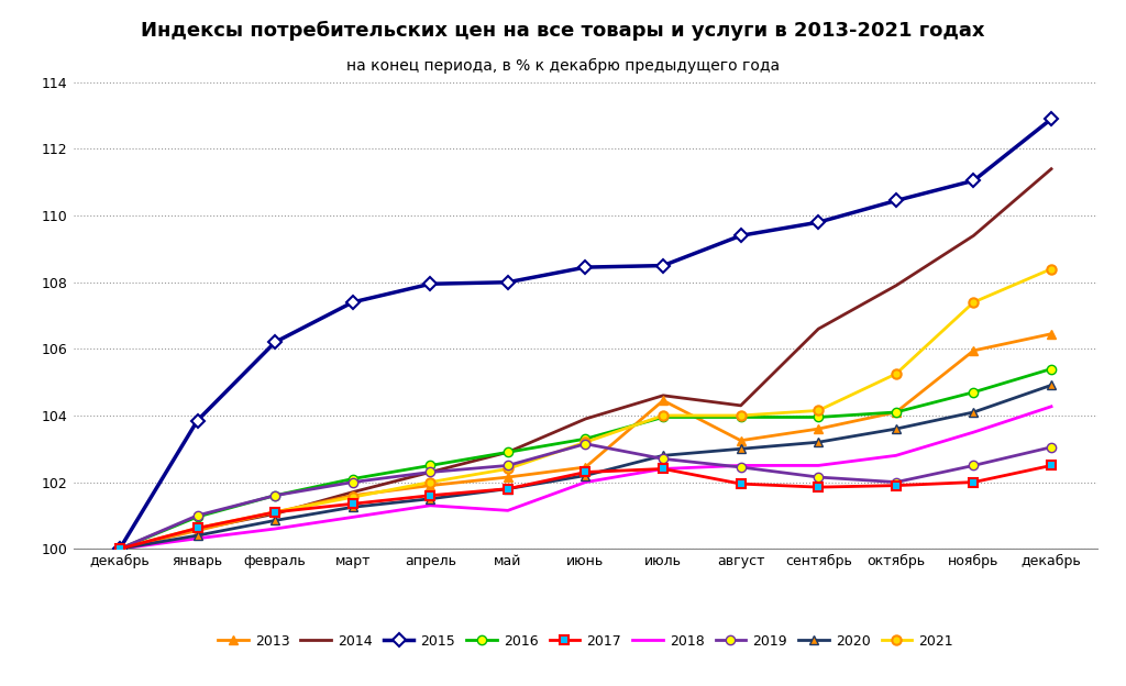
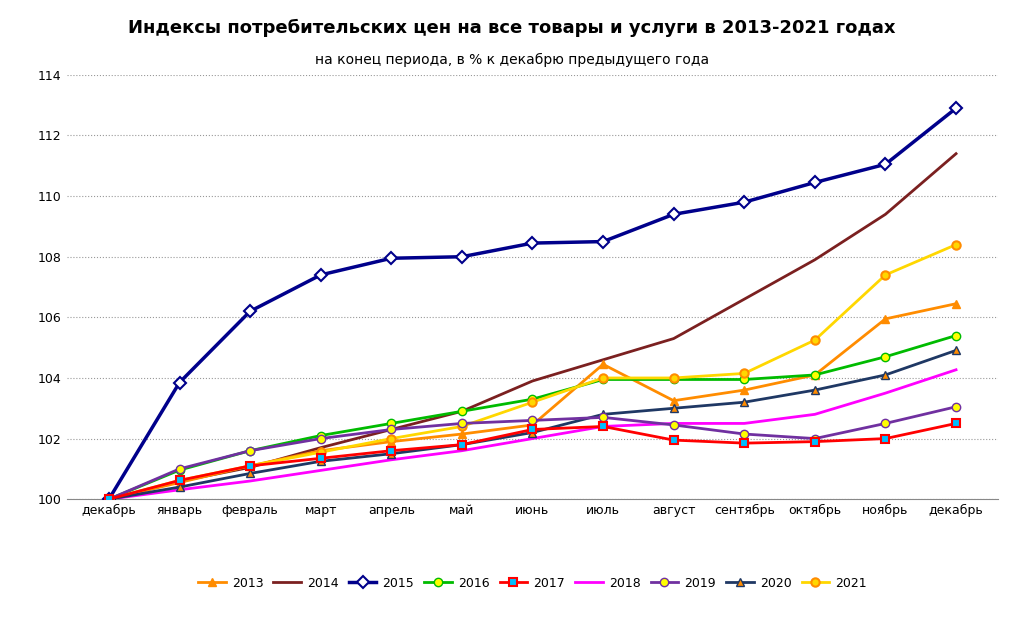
2018/май: 101.15 -> 101.60
2019/июнь: 103.15 -> 102.60
2014/август: 104.30 -> 105.30
